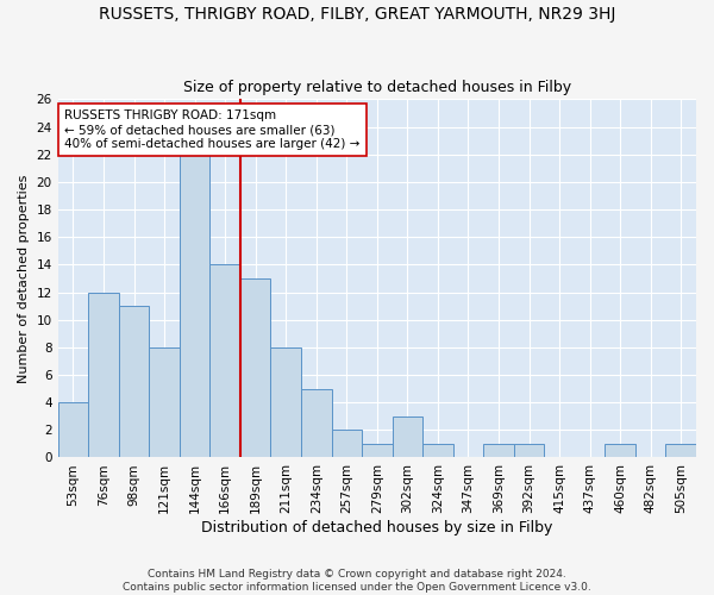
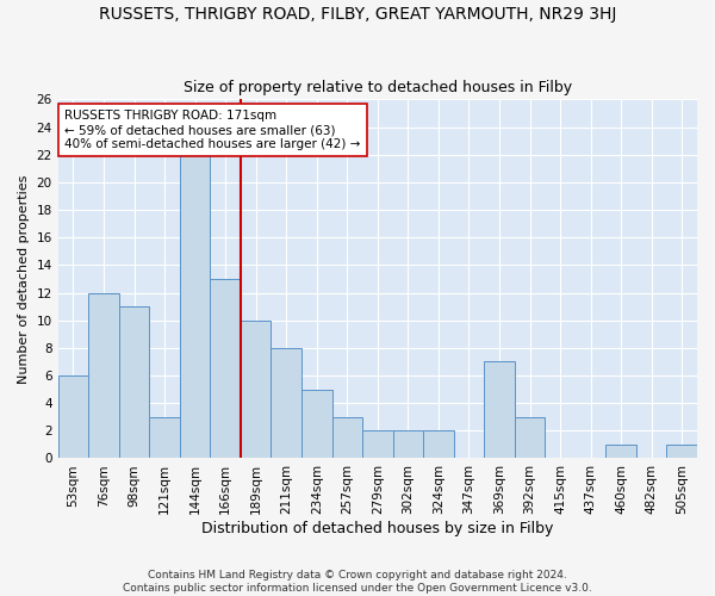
53sqm: 4 -> 6
121sqm: 8 -> 3
166sqm: 14 -> 13
189sqm: 13 -> 10
257sqm: 2 -> 3
279sqm: 1 -> 2
302sqm: 3 -> 2
324sqm: 1 -> 2
369sqm: 1 -> 7
392sqm: 1 -> 3
